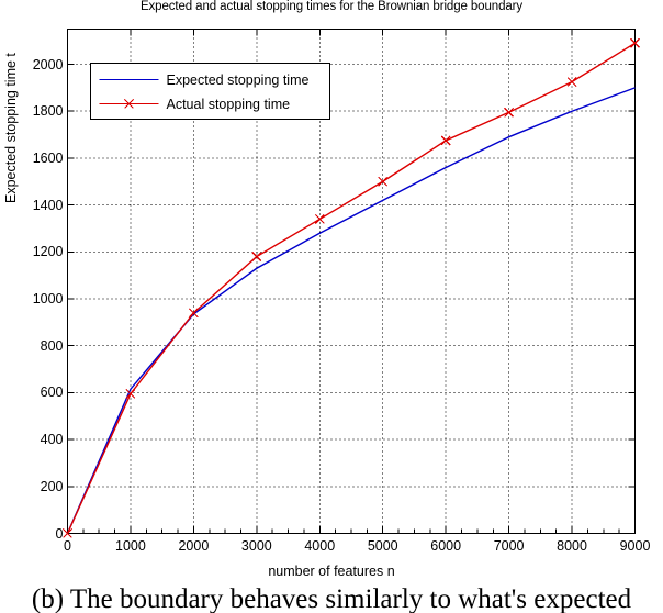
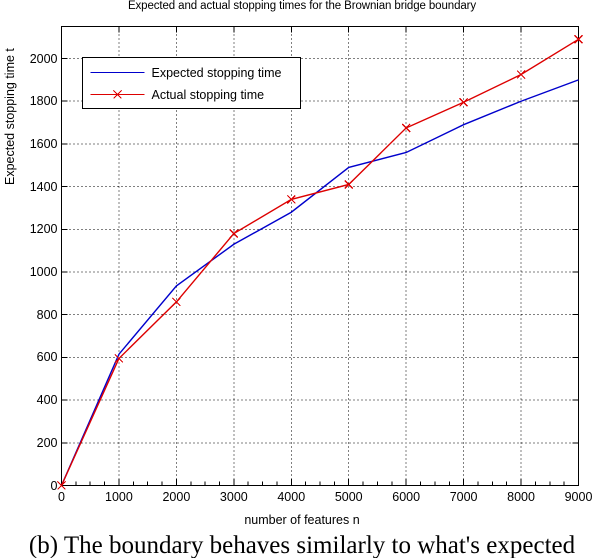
Actual stopping time/2000: 940 -> 860
Expected stopping time/5000: 1420 -> 1490
Actual stopping time/5000: 1500 -> 1410
